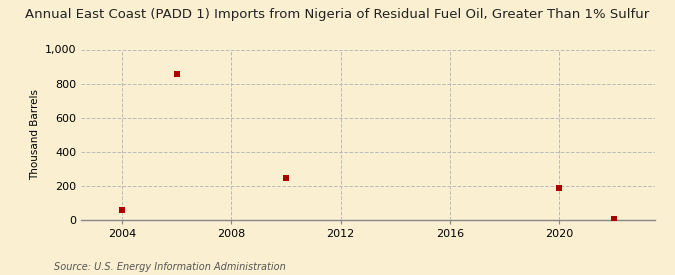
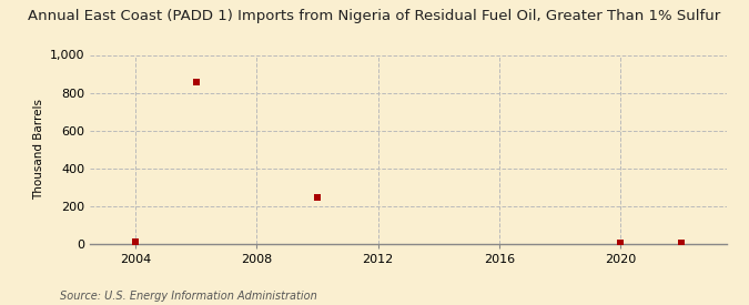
2004: 60 -> 10
2020: 190 -> 0
